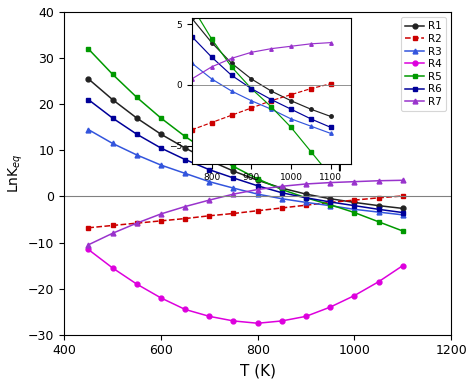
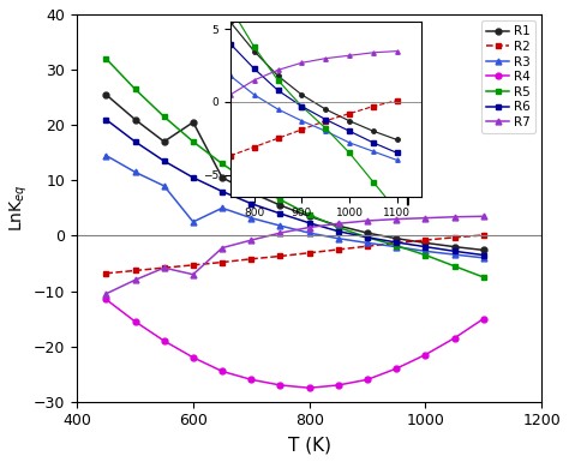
R1/600: 13.5 -> 20.5
R3/600: 6.8 -> 2.5
R7/600: -3.8 -> -7.0
